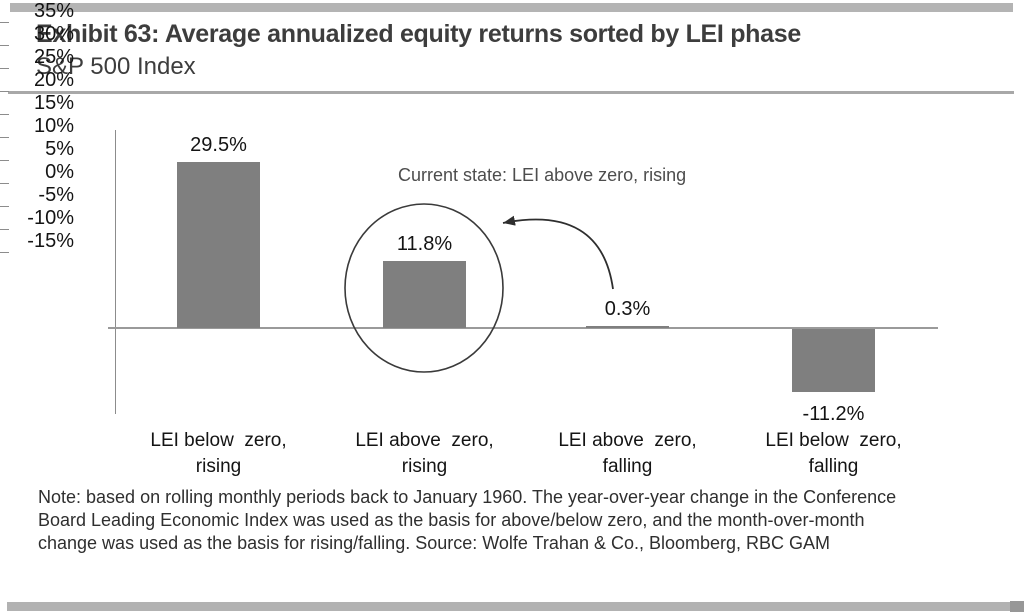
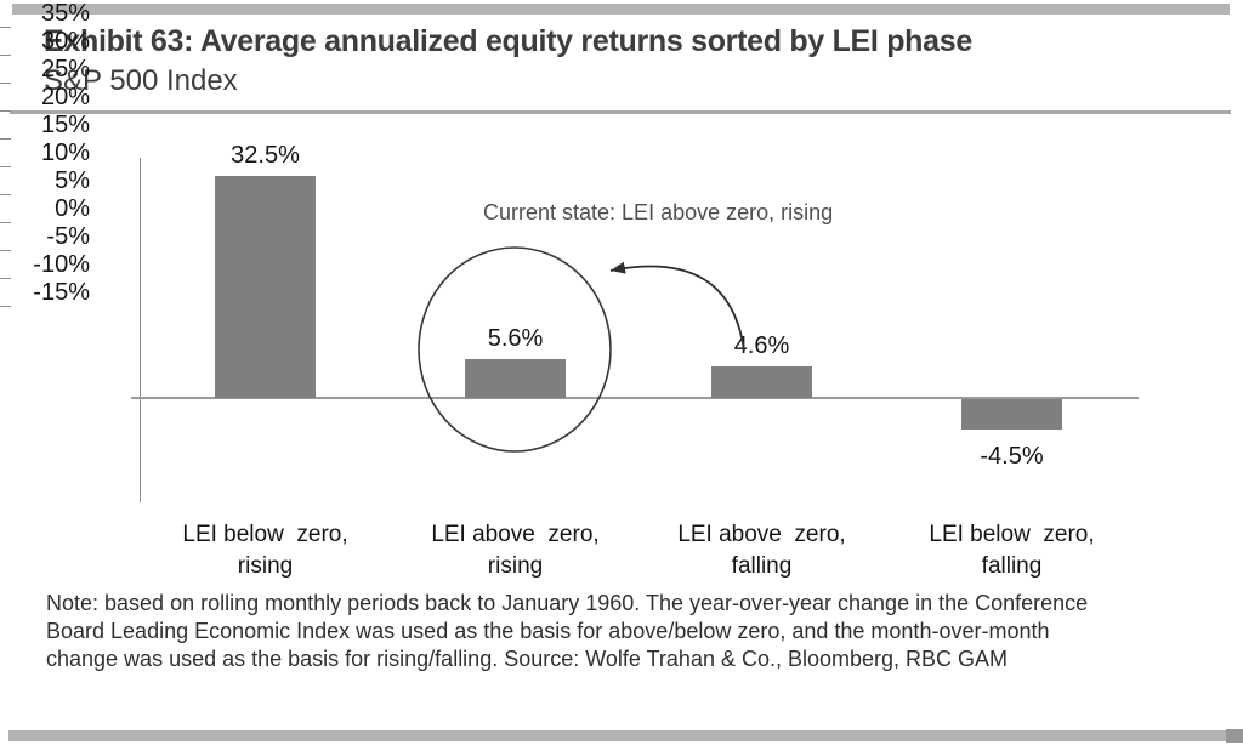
LEI below zero, rising: 29.5% -> 32.5%
LEI above zero, rising: 11.8% -> 5.6%
LEI above zero, falling: 0.3% -> 4.6%
LEI below zero, falling: -11.2% -> -4.5%
